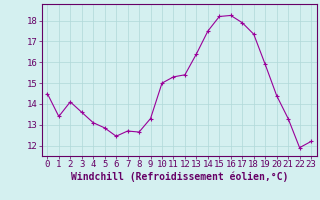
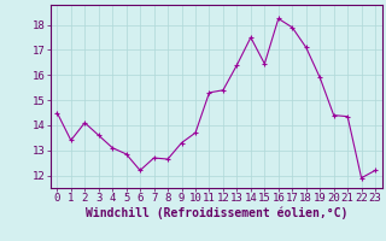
6: 12.45 -> 12.20
10: 15.00 -> 13.70
15: 18.20 -> 16.45
18: 17.35 -> 17.10
21: 13.30 -> 14.35
